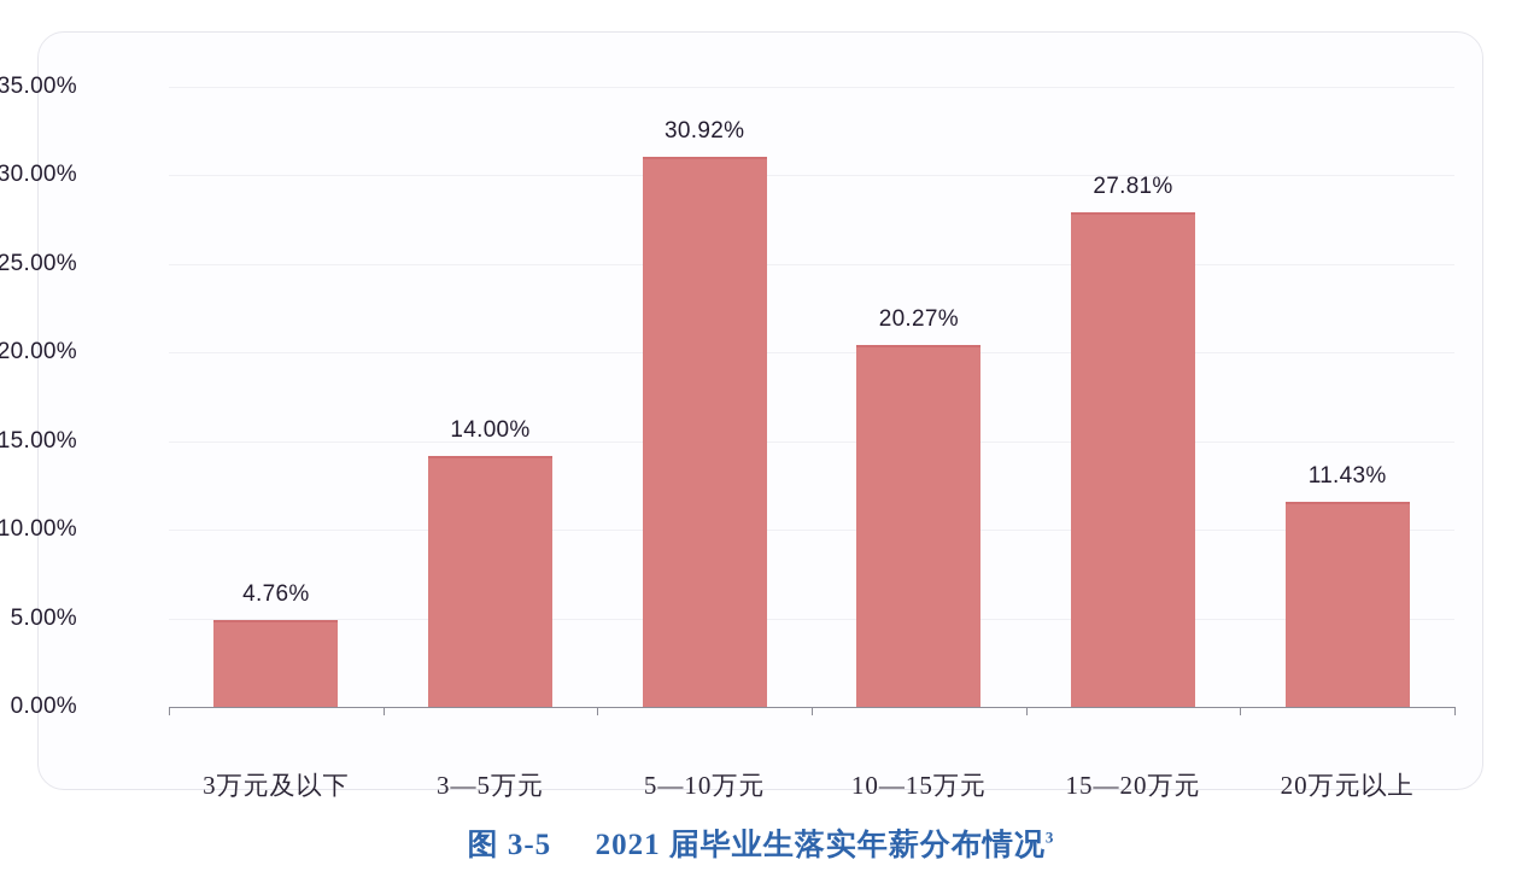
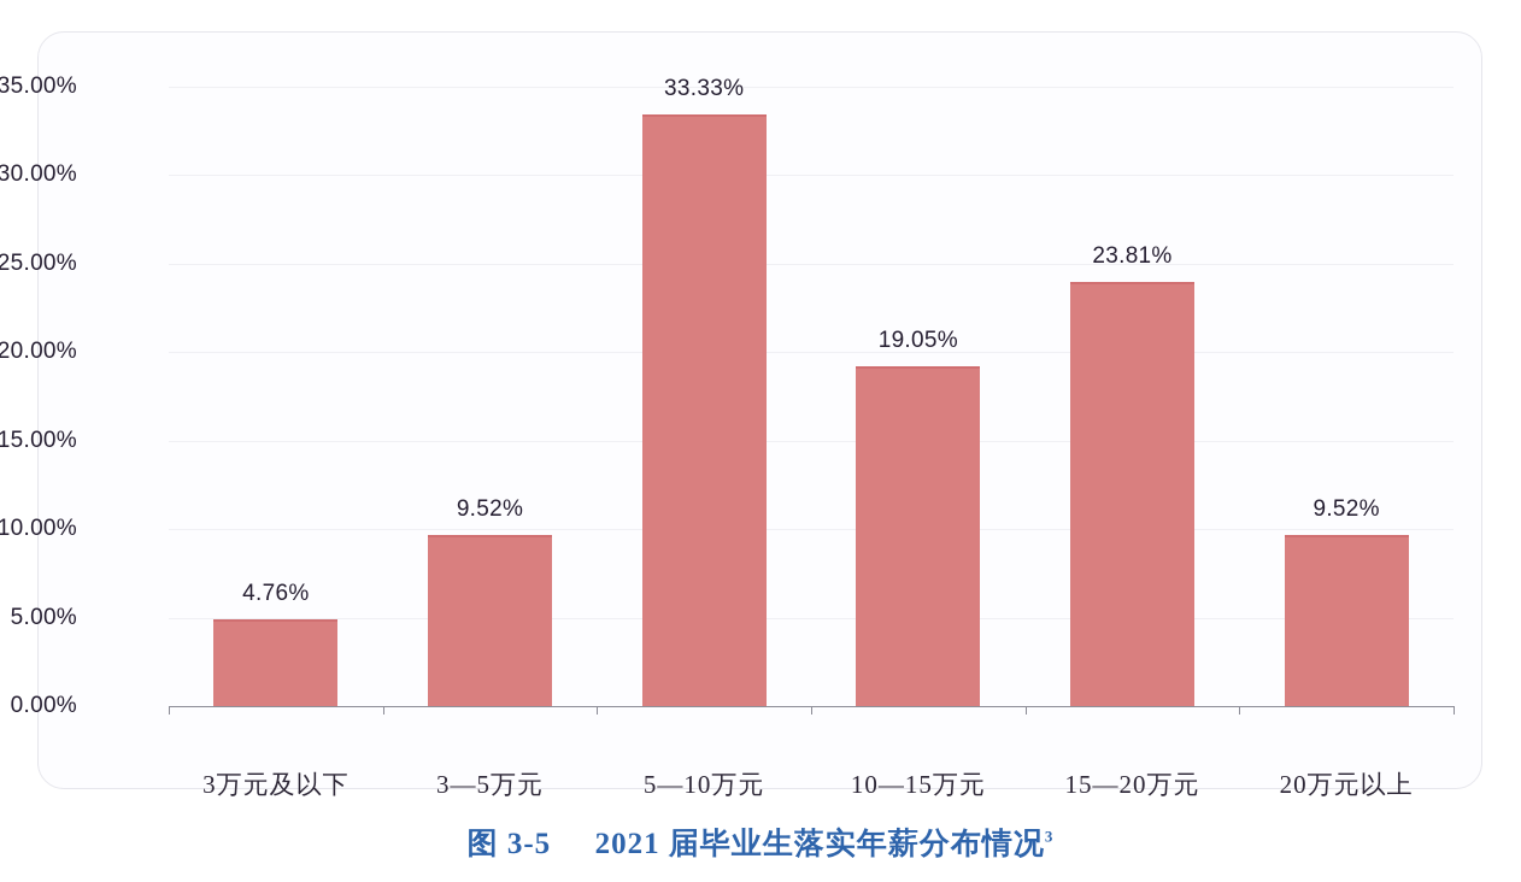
3—5万元: 14.00% -> 9.52%
5—10万元: 30.92% -> 33.33%
10—15万元: 20.27% -> 19.05%
15—20万元: 27.81% -> 23.81%
20万元以上: 11.43% -> 9.52%
